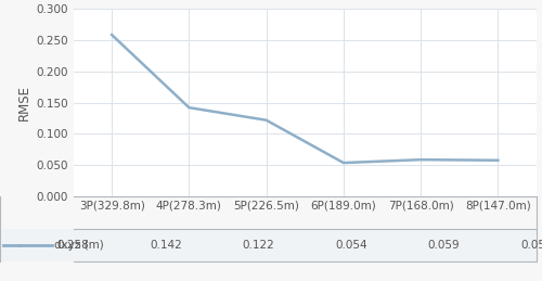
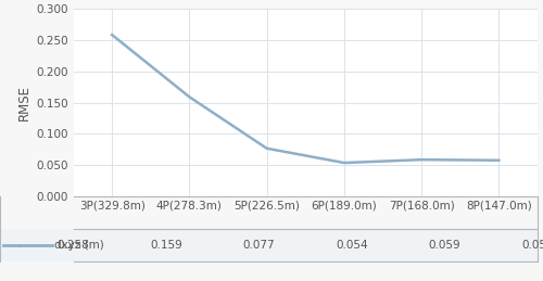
4P(278.3m): 0.142 -> 0.159
5P(226.5m): 0.122 -> 0.077
